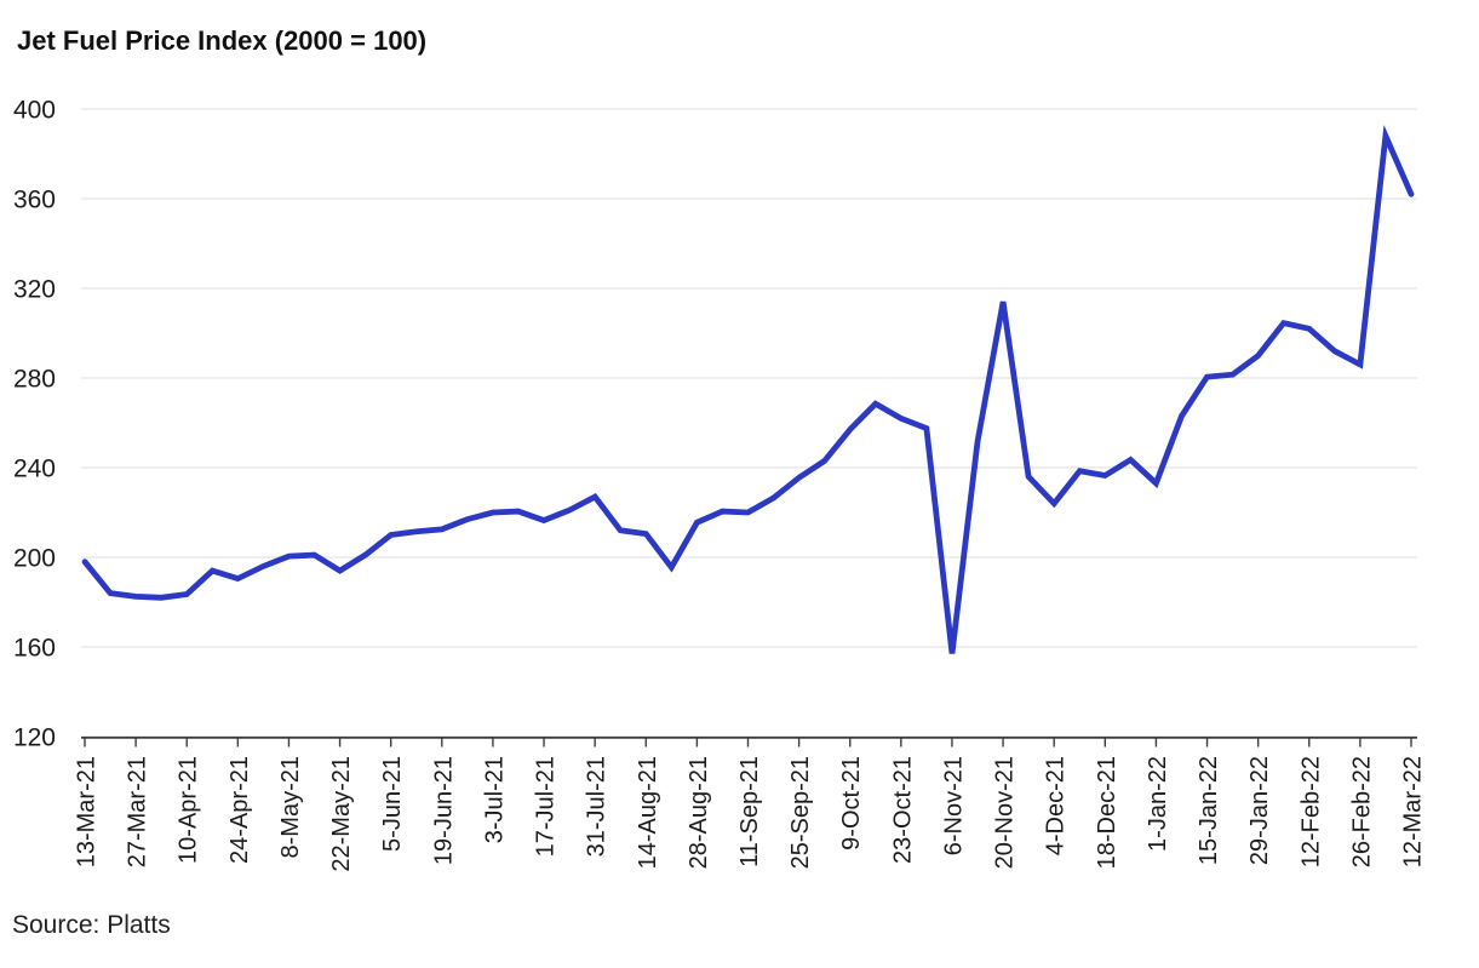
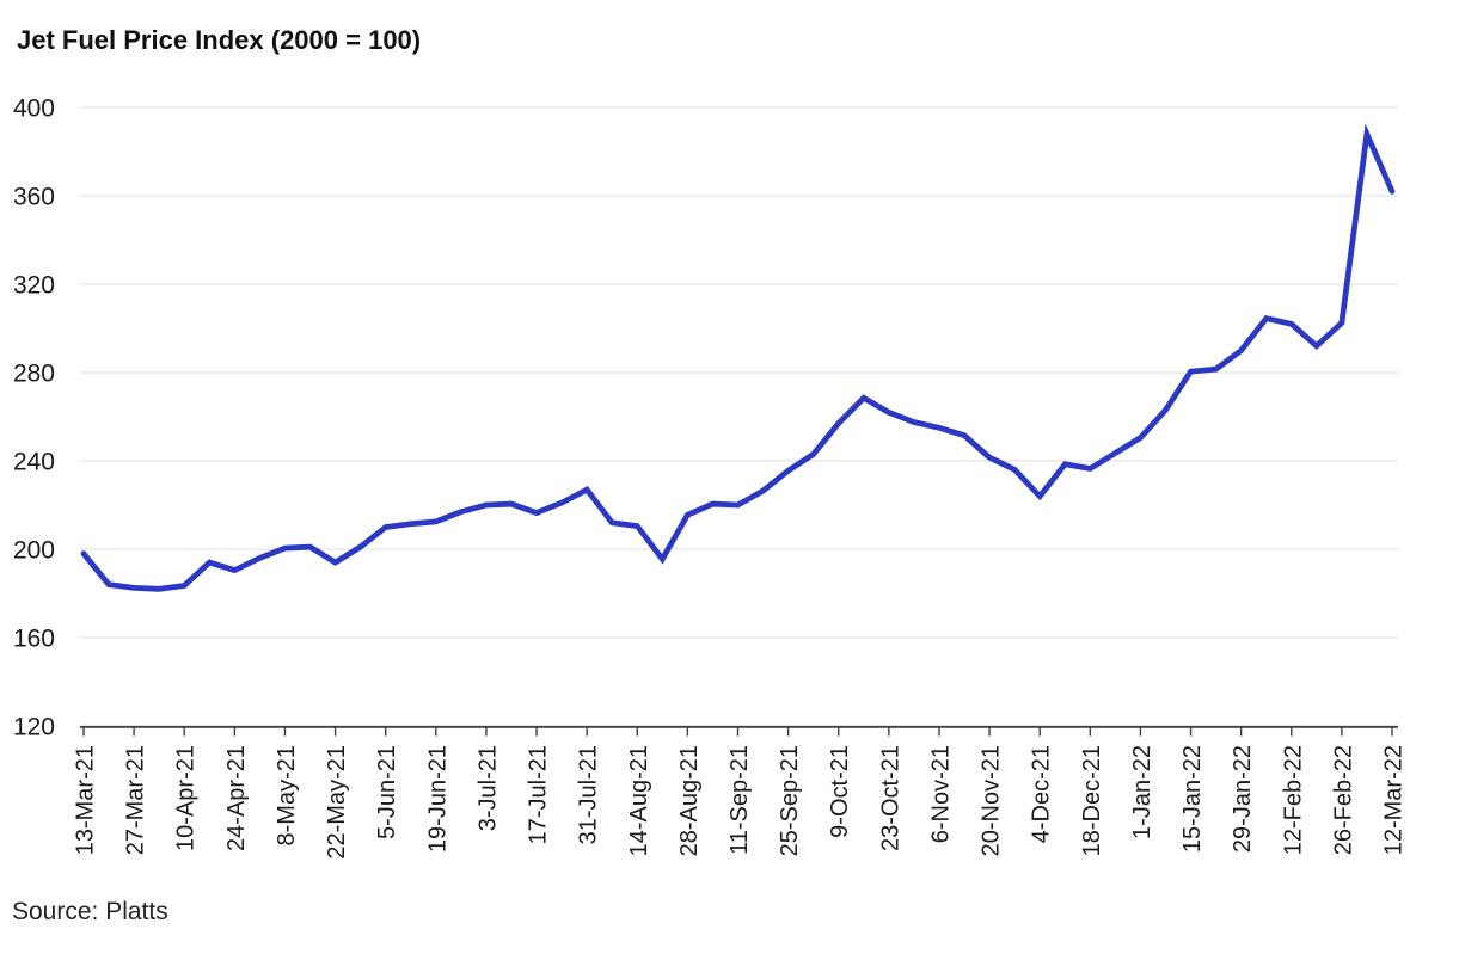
6-Nov-21: 157 -> 255
20-Nov-21: 314 -> 242
1-Jan-22: 233 -> 250
26-Feb-22: 286 -> 302
